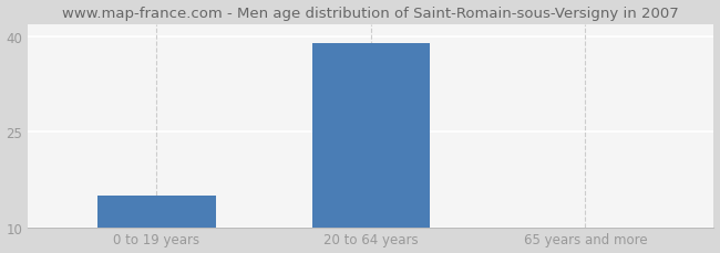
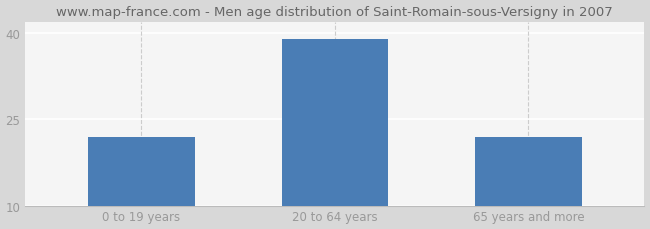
0 to 19 years: 15 -> 22
65 years and more: 10 -> 22
